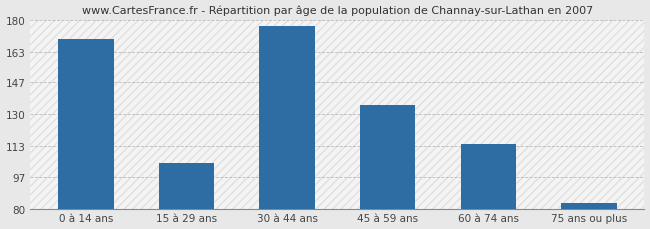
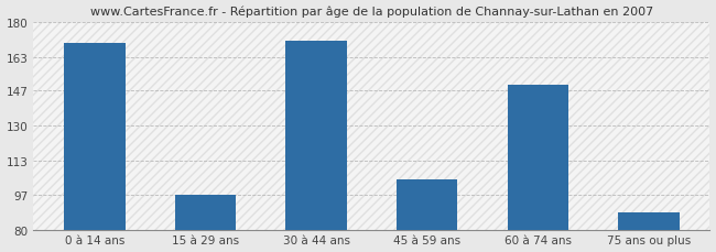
15 à 29 ans: 104 -> 97
30 à 44 ans: 177 -> 171
45 à 59 ans: 135 -> 104
60 à 74 ans: 114 -> 150
75 ans ou plus: 83 -> 88
